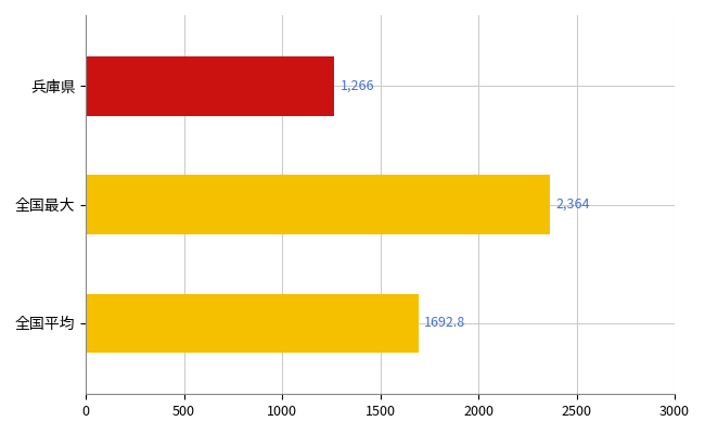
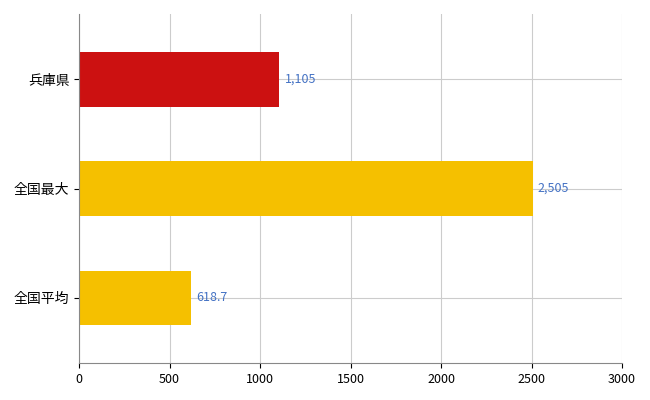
兵庫県: 1,266 -> 1,105
全国最大: 2,364 -> 2,505
全国平均: 1692.8 -> 618.7
